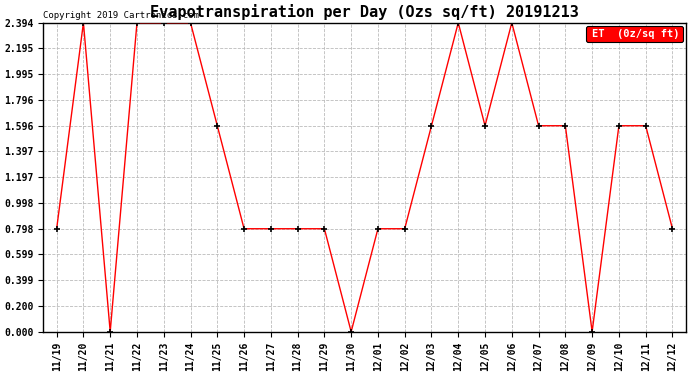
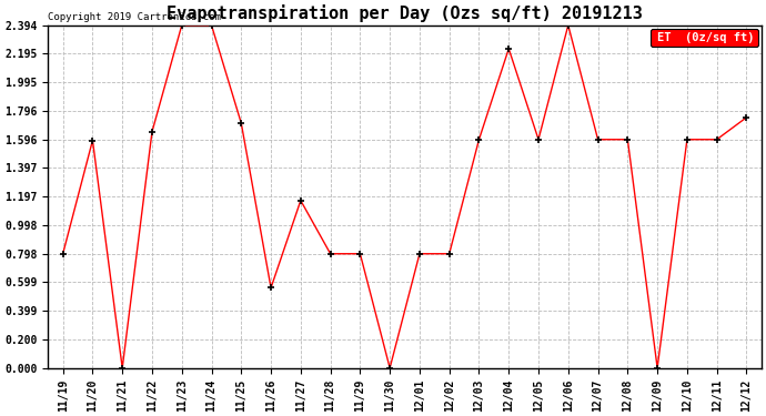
11/20: 2.39 -> 1.59
11/22: 2.39 -> 1.65
11/25: 1.60 -> 1.71
11/26: 0.80 -> 0.56
11/27: 0.80 -> 1.17
12/04: 2.39 -> 2.23
12/12: 0.80 -> 1.75
